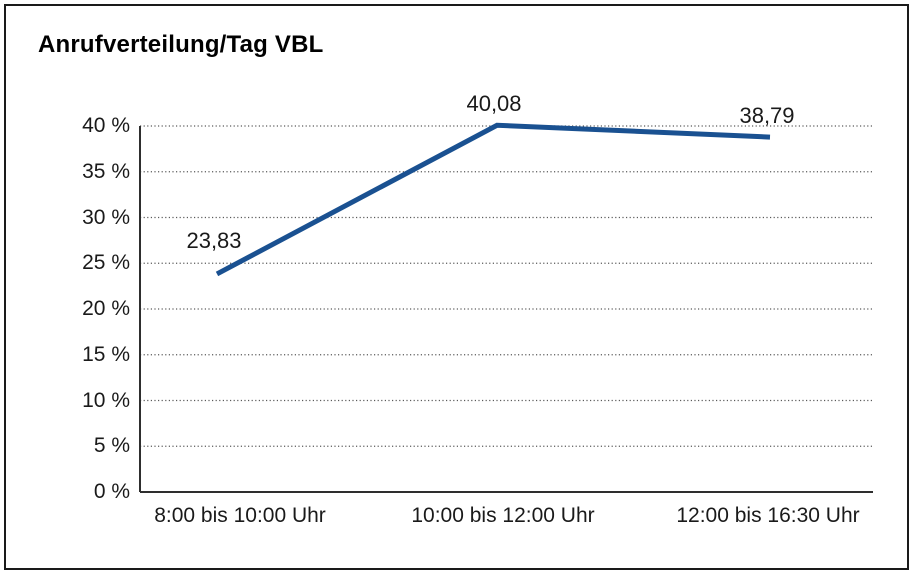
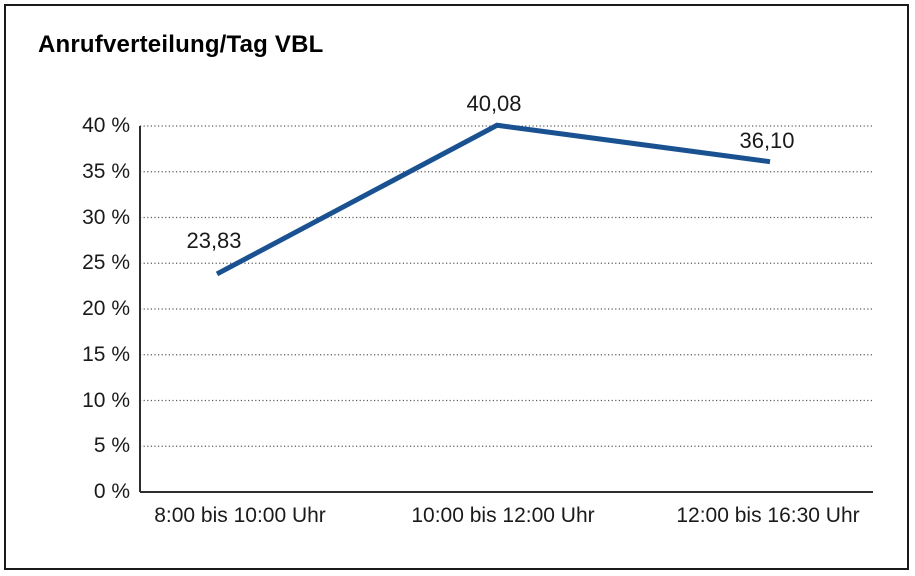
12:00 bis 16:30 Uhr: 38,79 -> 36,10
